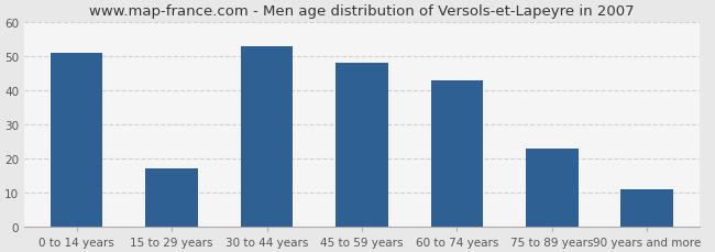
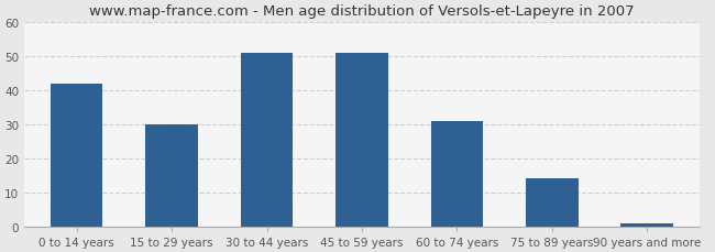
0 to 14 years: 51 -> 42
15 to 29 years: 17 -> 30
30 to 44 years: 53 -> 51
45 to 59 years: 48 -> 51
60 to 74 years: 43 -> 31
75 to 89 years: 23 -> 14
90 years and more: 11 -> 1
